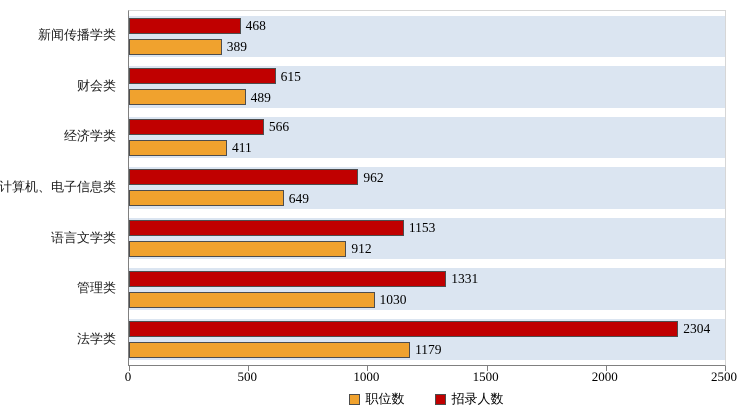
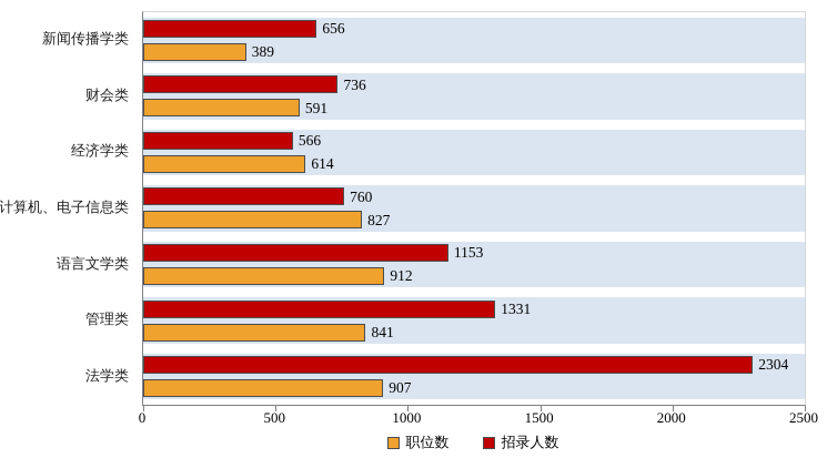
招录人数/新闻传播学类: 468 -> 656
职位数/财会类: 489 -> 591
招录人数/财会类: 615 -> 736
职位数/经济学类: 411 -> 614
职位数/计算机、电子信息类: 649 -> 827
招录人数/计算机、电子信息类: 962 -> 760
职位数/管理类: 1030 -> 841
职位数/法学类: 1179 -> 907
